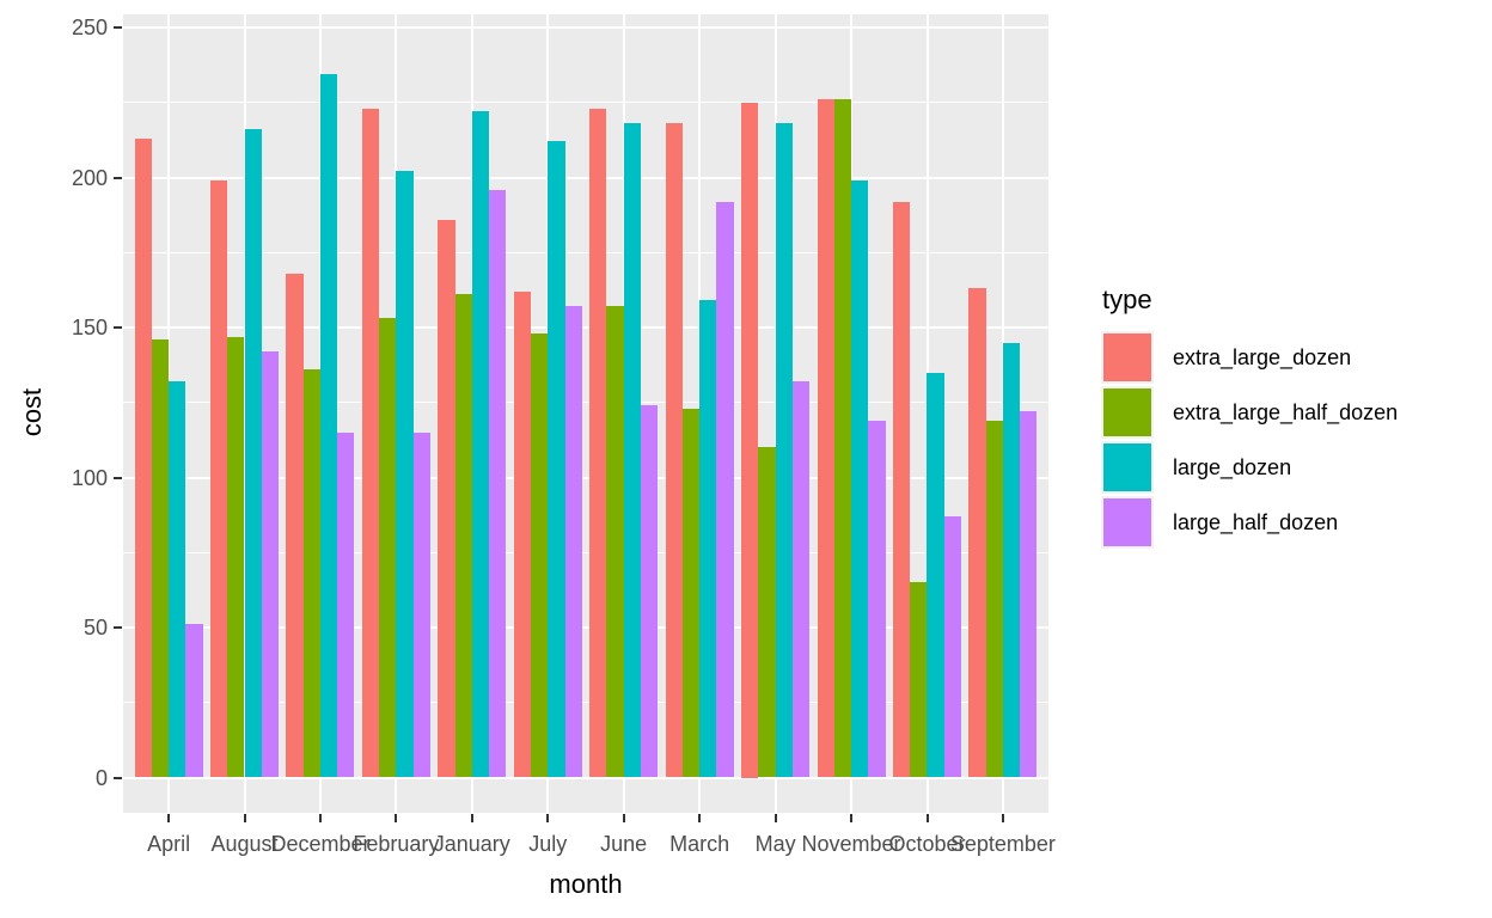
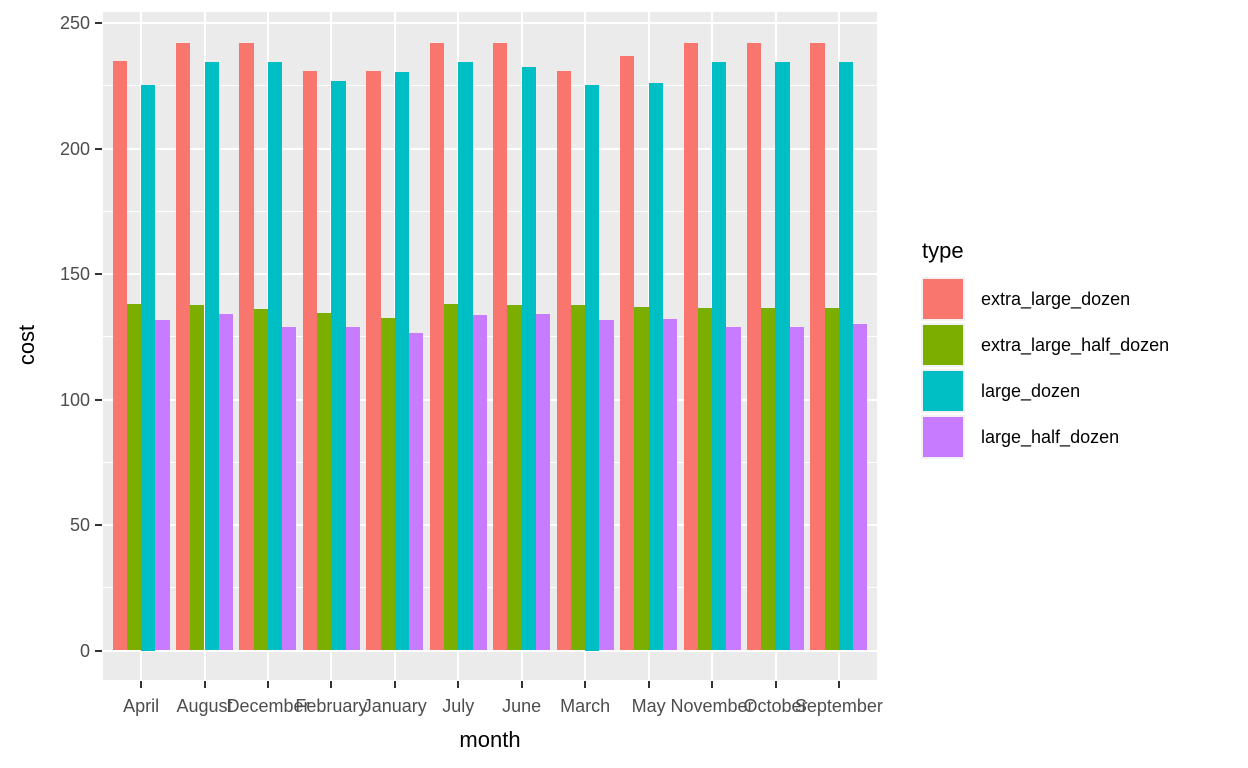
extra_large_dozen/April: 213 -> 235
extra_large_half_dozen/April: 146 -> 138
large_dozen/April: 132 -> 226
large_half_dozen/April: 51 -> 132
extra_large_dozen/August: 199 -> 242
extra_large_half_dozen/August: 147 -> 138
large_dozen/August: 216 -> 234
large_half_dozen/August: 142 -> 134
extra_large_dozen/December: 168 -> 242
large_half_dozen/December: 115 -> 129
extra_large_dozen/February: 223 -> 231
extra_large_half_dozen/February: 153 -> 134
large_dozen/February: 202 -> 227
large_half_dozen/February: 115 -> 129
extra_large_dozen/January: 186 -> 231
extra_large_half_dozen/January: 161 -> 132
large_dozen/January: 222 -> 230
large_half_dozen/January: 196 -> 126
extra_large_dozen/July: 162 -> 242
extra_large_half_dozen/July: 148 -> 138
large_dozen/July: 212 -> 234
large_half_dozen/July: 157 -> 134
extra_large_dozen/June: 223 -> 242
extra_large_half_dozen/June: 157 -> 138
large_dozen/June: 218 -> 232
large_half_dozen/June: 124 -> 134
extra_large_dozen/March: 218 -> 231
extra_large_half_dozen/March: 123 -> 138
large_dozen/March: 159 -> 226
large_half_dozen/March: 192 -> 132
extra_large_dozen/May: 225 -> 237
extra_large_half_dozen/May: 110 -> 137
large_dozen/May: 218 -> 226
extra_large_dozen/November: 226 -> 242
extra_large_half_dozen/November: 226 -> 136
large_dozen/November: 199 -> 234
large_half_dozen/November: 119 -> 129
extra_large_dozen/October: 192 -> 242
extra_large_half_dozen/October: 65 -> 136
large_dozen/October: 135 -> 234
large_half_dozen/October: 87 -> 129
extra_large_dozen/September: 163 -> 242
extra_large_half_dozen/September: 119 -> 136
large_dozen/September: 145 -> 234
large_half_dozen/September: 122 -> 130
